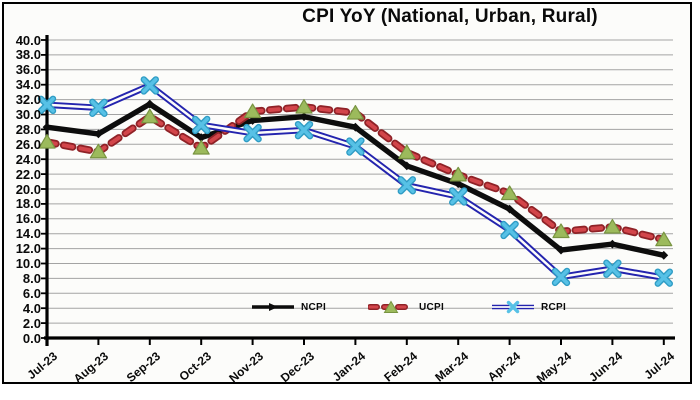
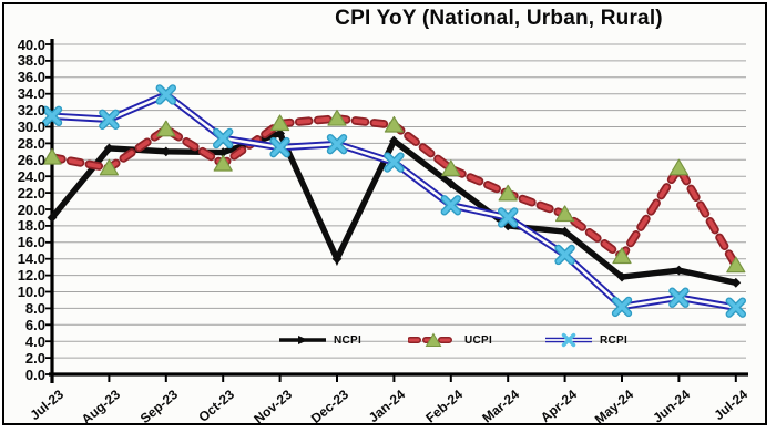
NCPI/Jul-23: 28 -> 19
NCPI/Sep-23: 31 -> 27
NCPI/Dec-23: 30 -> 14
NCPI/Mar-24: 21 -> 18
UCPI/Jun-24: 15 -> 25
